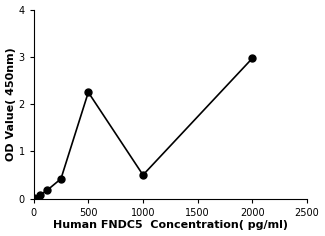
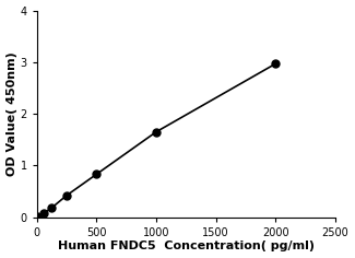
500: 2.25 -> 0.83
1000: 0.50 -> 1.65
